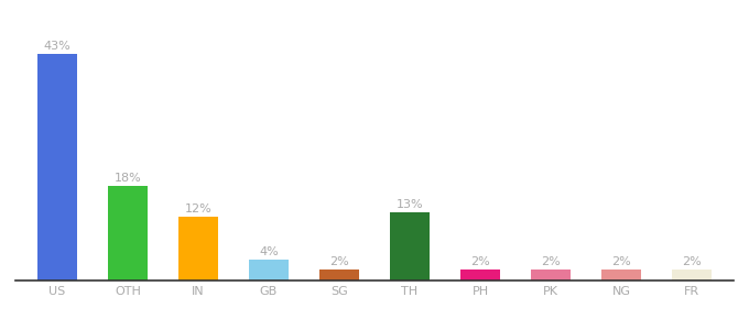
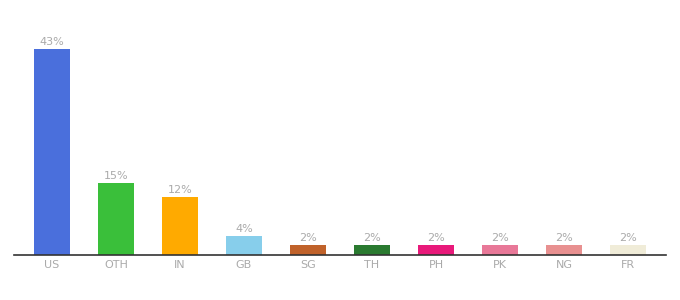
OTH: 18% -> 15%
TH: 13% -> 2%
